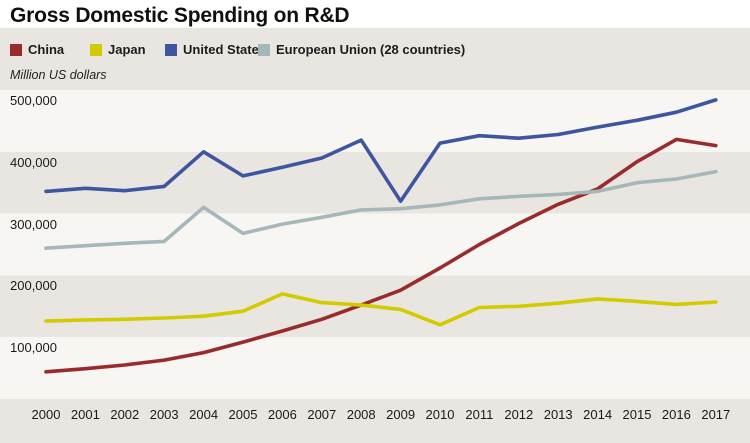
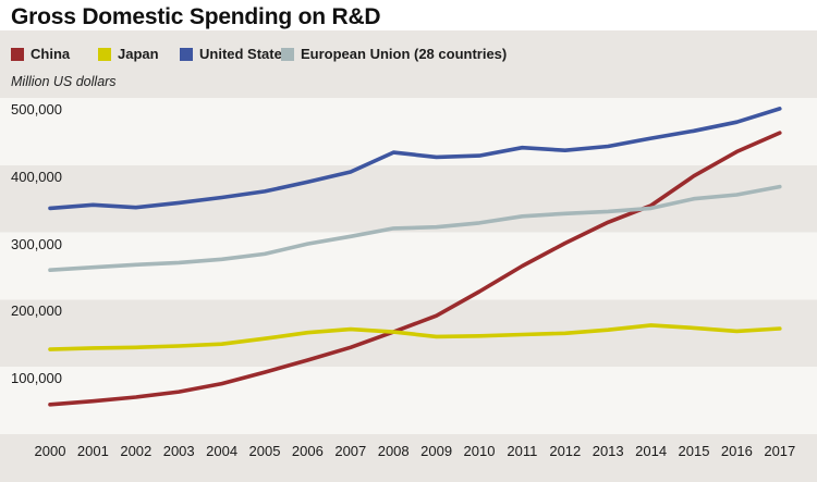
United States/2004: 400000 -> 350000
European Union (28 countries)/2004: 310000 -> 260000
Japan/2006: 170000 -> 150000
United States/2009: 320000 -> 410000
Japan/2010: 120000 -> 150000
China/2017: 410000 -> 450000
